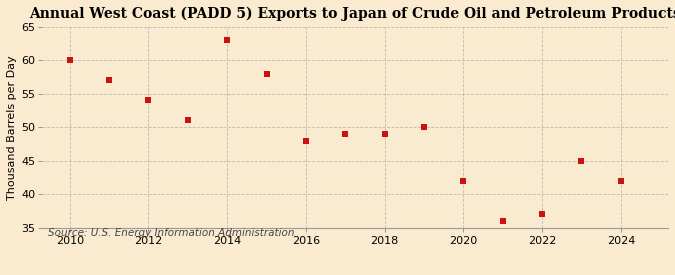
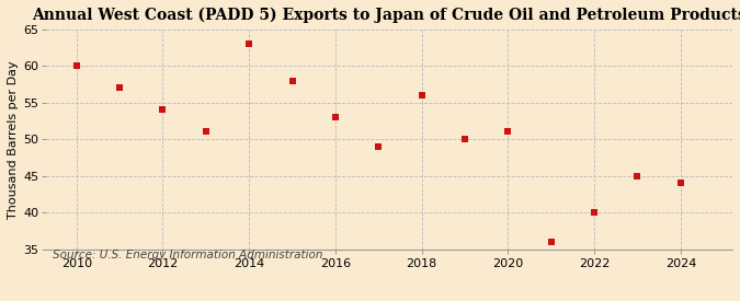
2016: 48 -> 53
2018: 49 -> 56
2020: 42 -> 51
2022: 37 -> 40
2024: 42 -> 44
